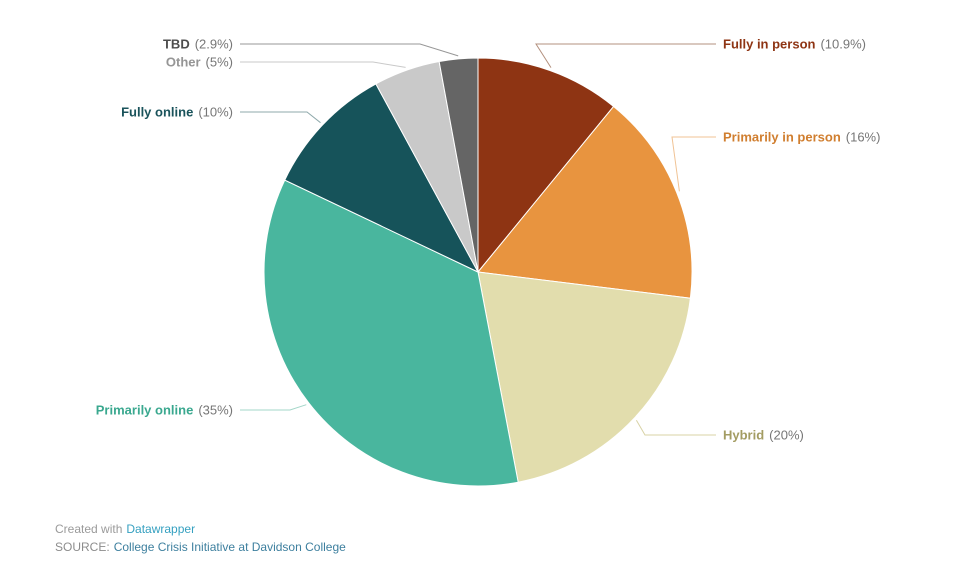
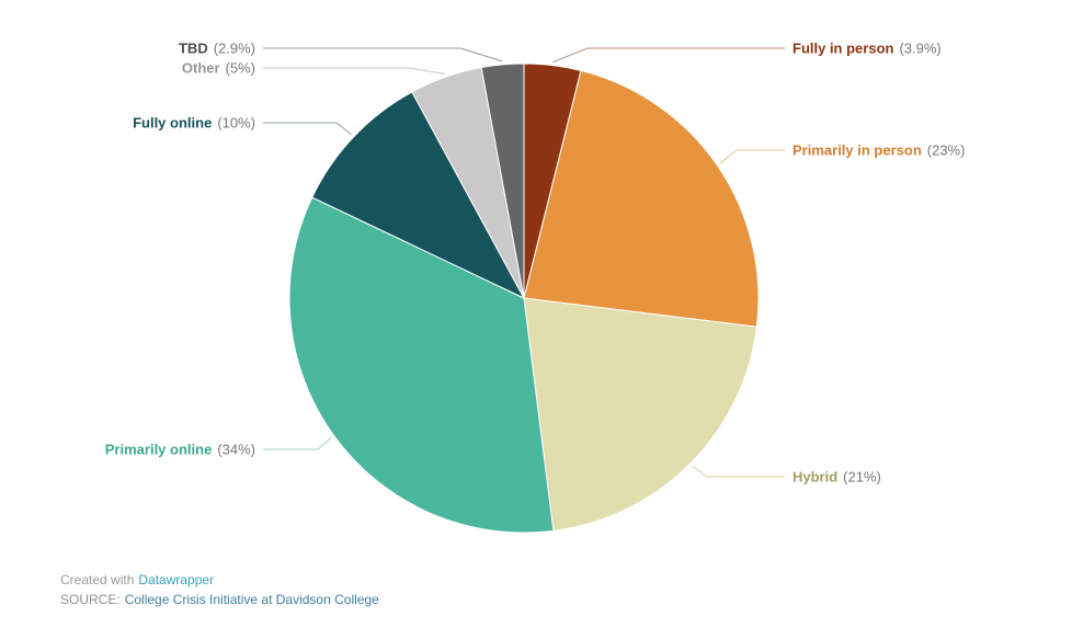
Fully in person: 10.9% -> 3.9%
Primarily in person: 16% -> 23%
Hybrid: 20% -> 21%
Primarily online: 35% -> 34%
